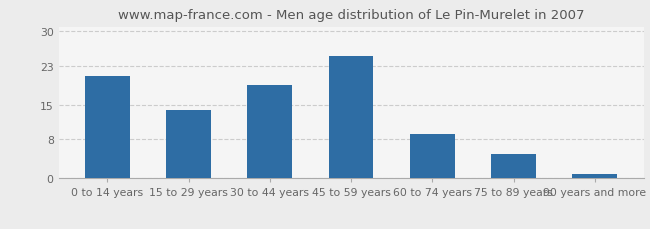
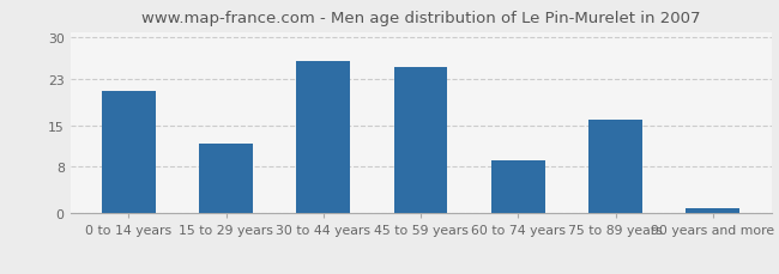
15 to 29 years: 14 -> 12
30 to 44 years: 19 -> 26
75 to 89 years: 5 -> 16
